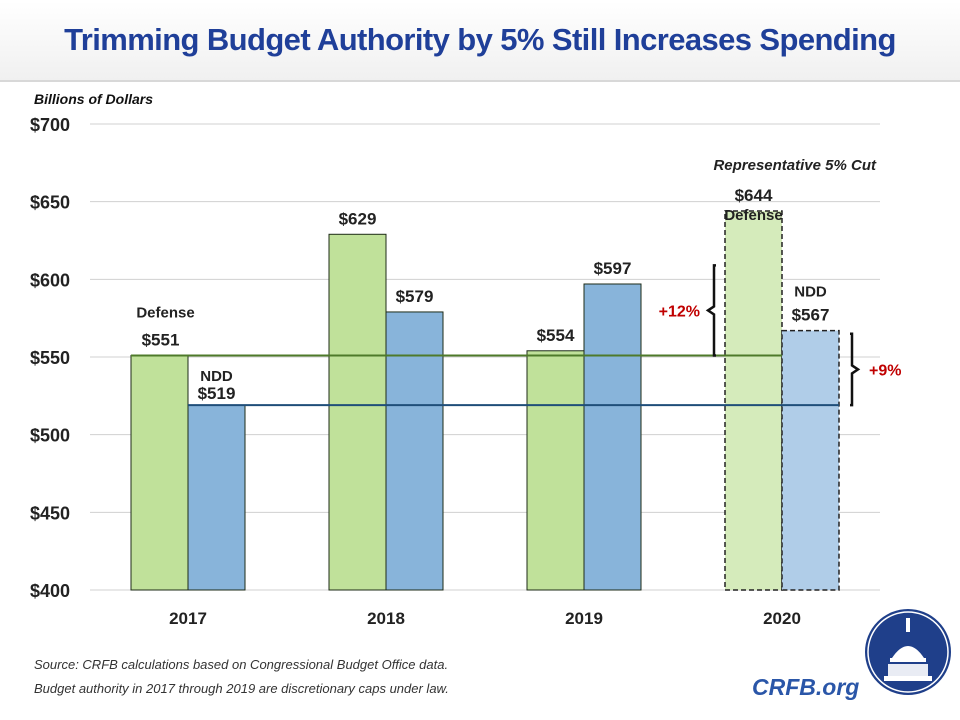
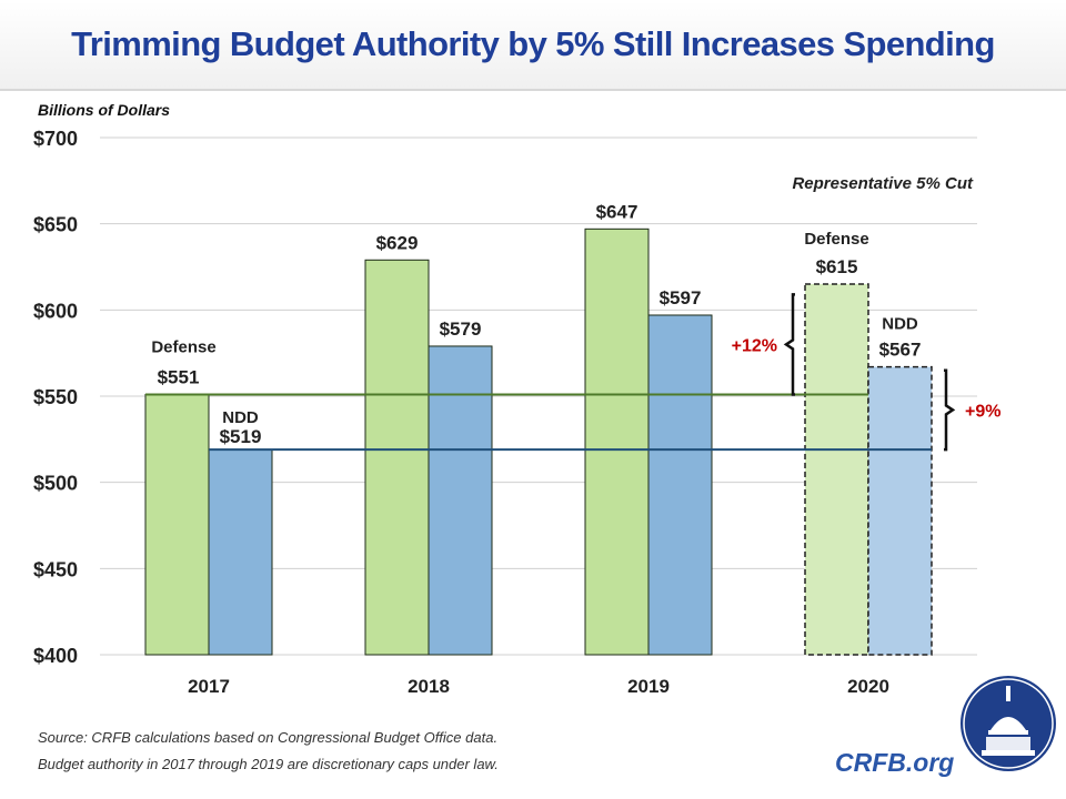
Defense/2019: $554 -> $647
Defense/2020: $644 -> $615
